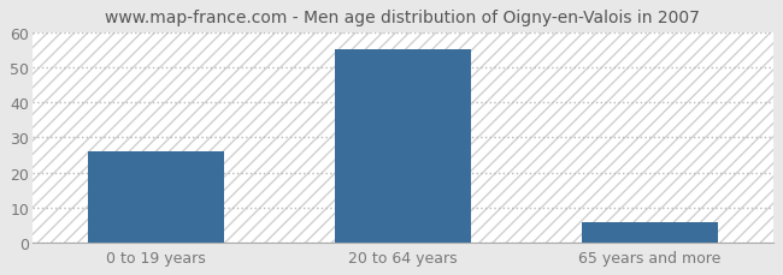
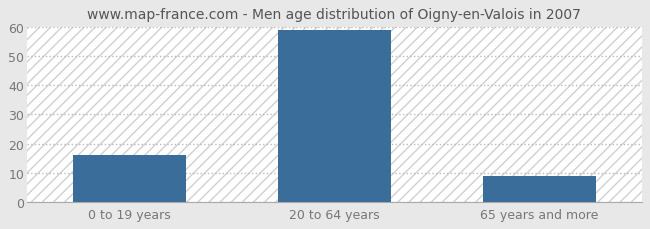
0 to 19 years: 26 -> 16
20 to 64 years: 55 -> 59
65 years and more: 6 -> 9
